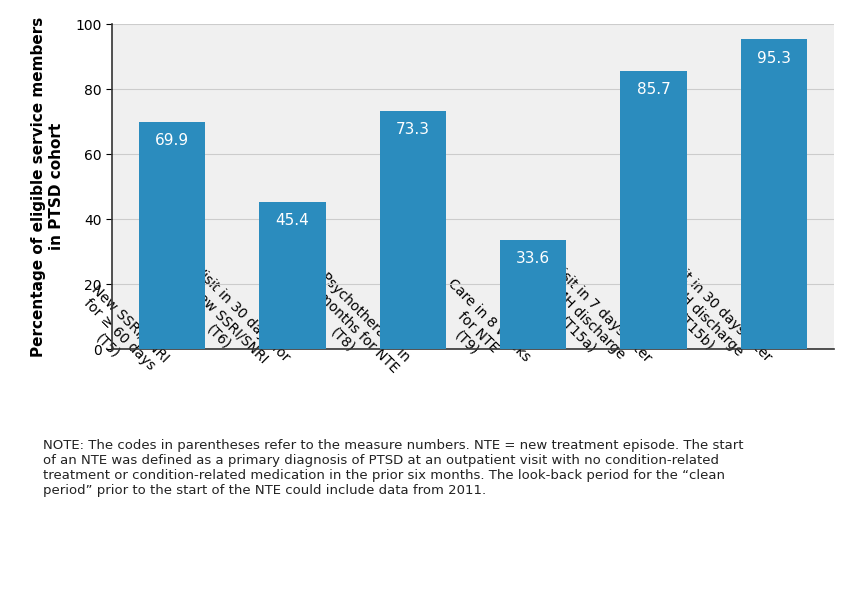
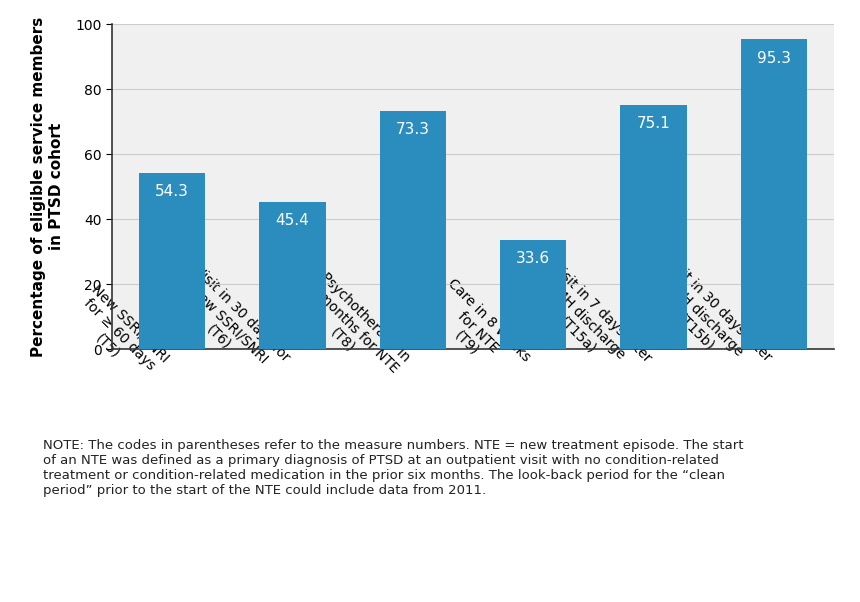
New SSRI/SNRI for ≥ 60 days (T5): 69.9 -> 54.3
Visit in 7 days after MH discharge (T15a): 85.7 -> 75.1
